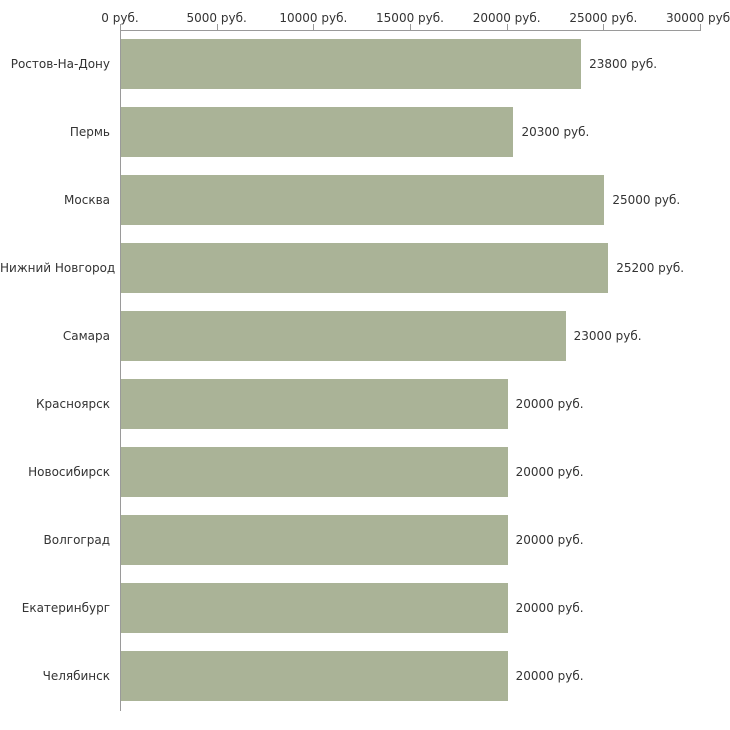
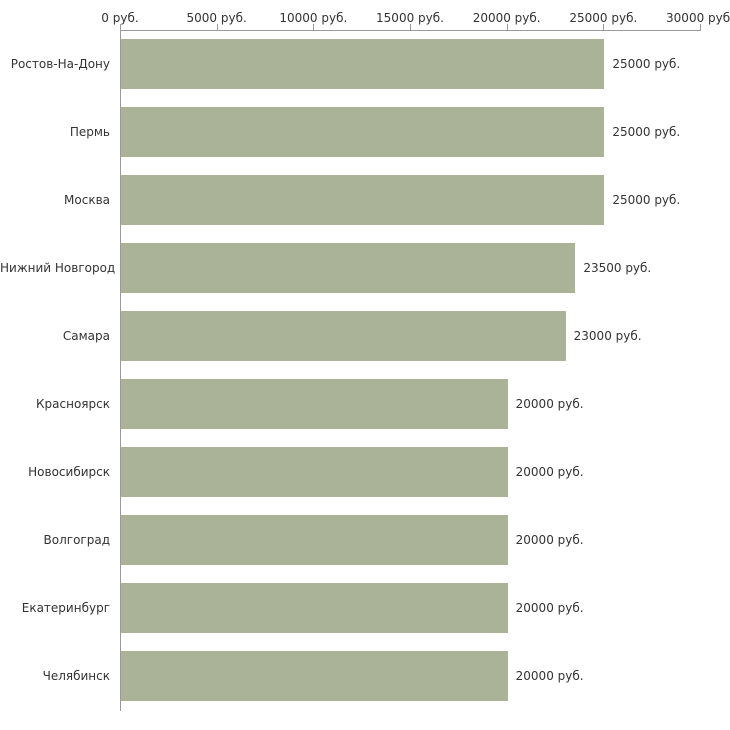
Ростов-На-Дону: 23800 -> 25000
Пермь: 20300 -> 25000
Нижний Новгород: 25200 -> 23500
